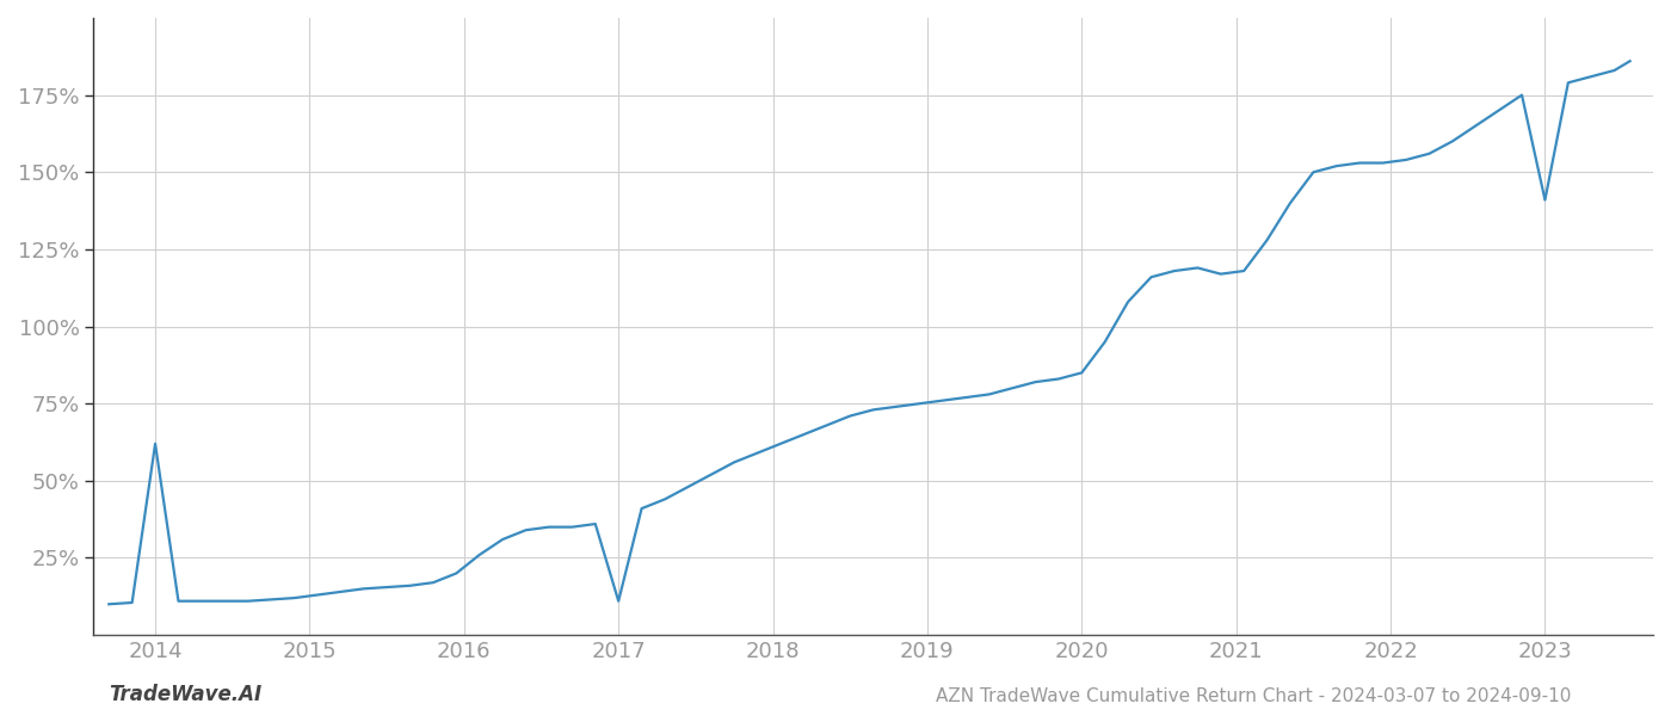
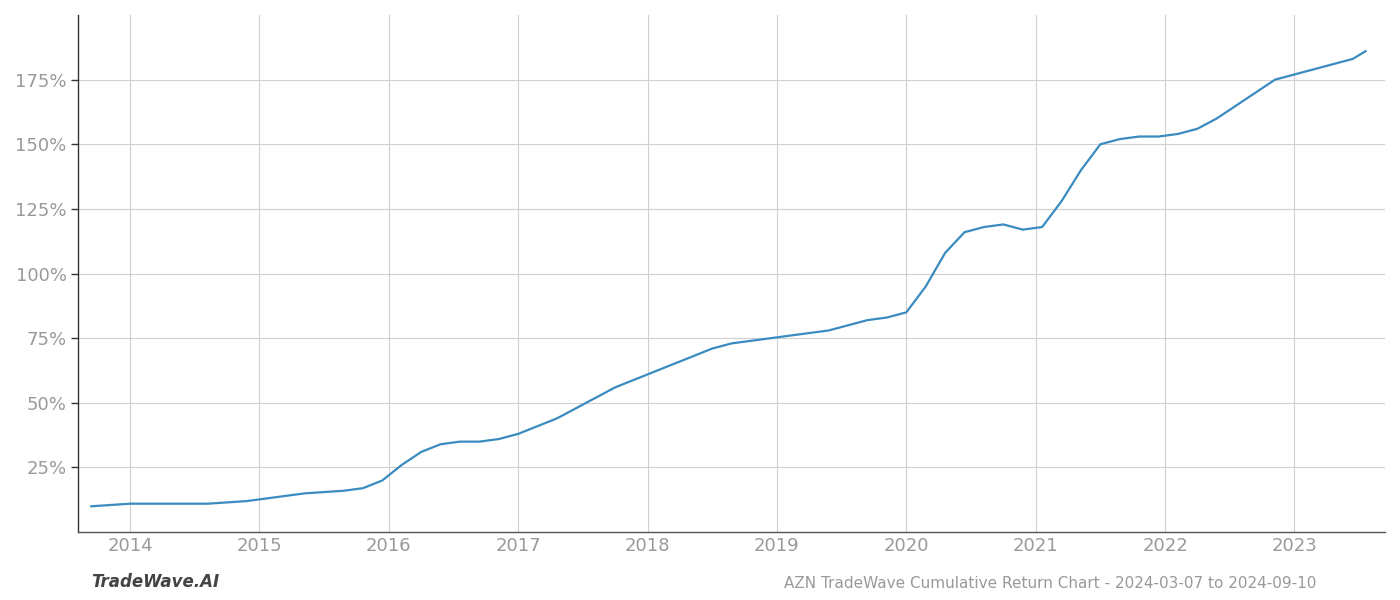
2014: 62.0% -> 11.0%
2017: 11.0% -> 38.0%
2023: 141.0% -> 177.0%
